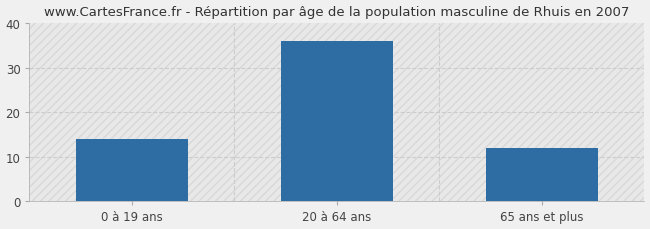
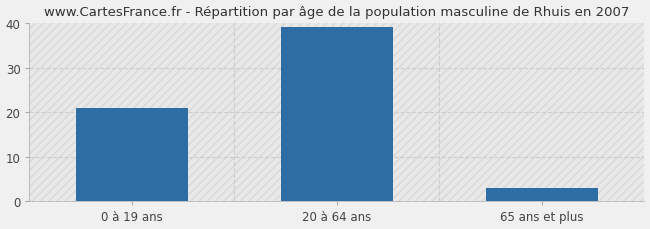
0 à 19 ans: 14 -> 21
20 à 64 ans: 36 -> 39
65 ans et plus: 12 -> 3
